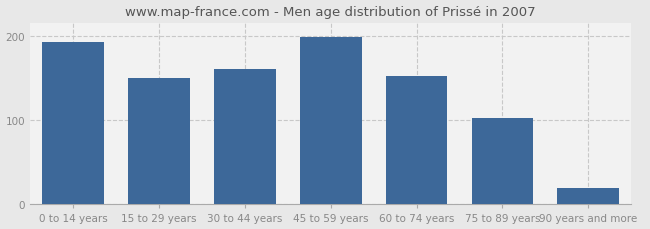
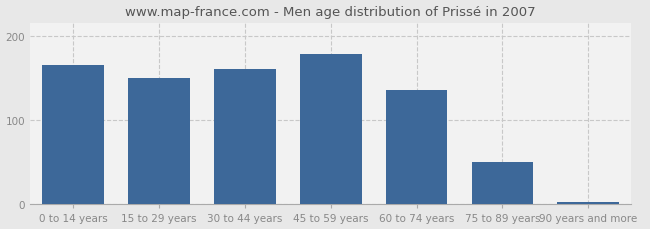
0 to 14 years: 192 -> 165
45 to 59 years: 198 -> 178
60 to 74 years: 152 -> 135
75 to 89 years: 102 -> 50
90 years and more: 20 -> 3
